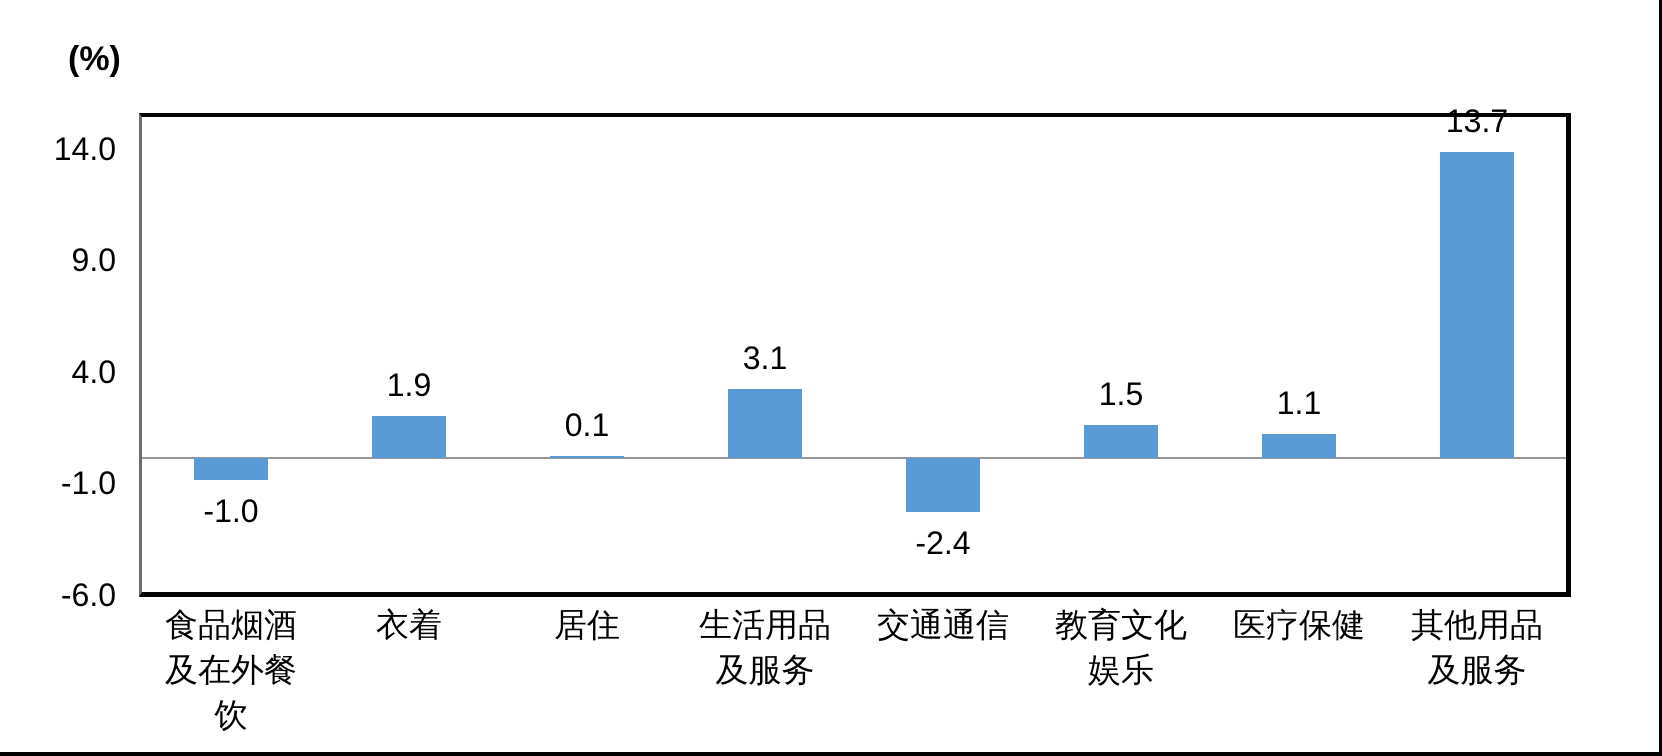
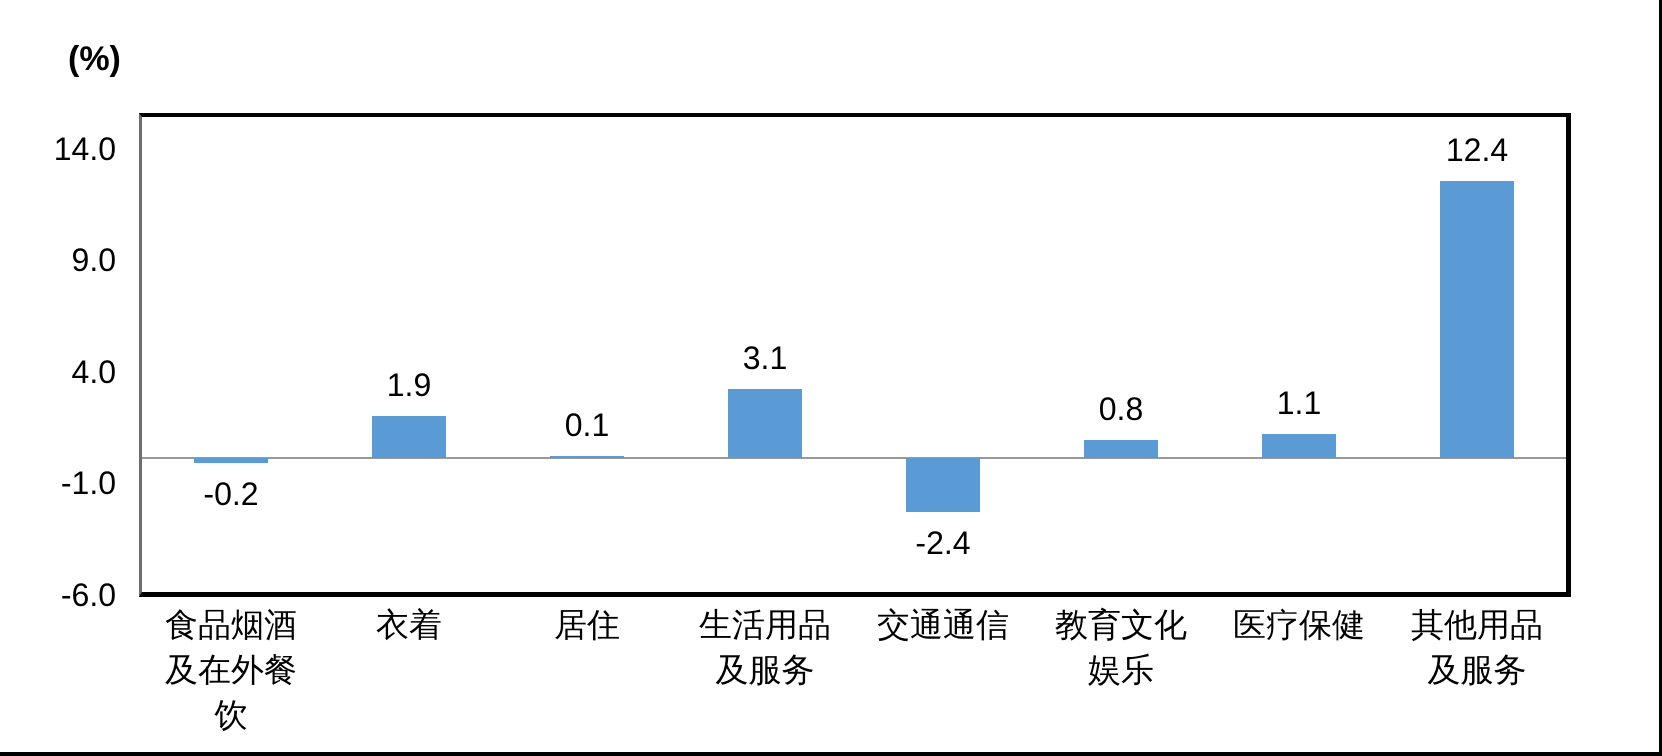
食品烟酒 及在外餐 饮: -1.0 -> -0.2
教育文化 娱乐: 1.5 -> 0.8
其他用品 及服务: 13.7 -> 12.4
